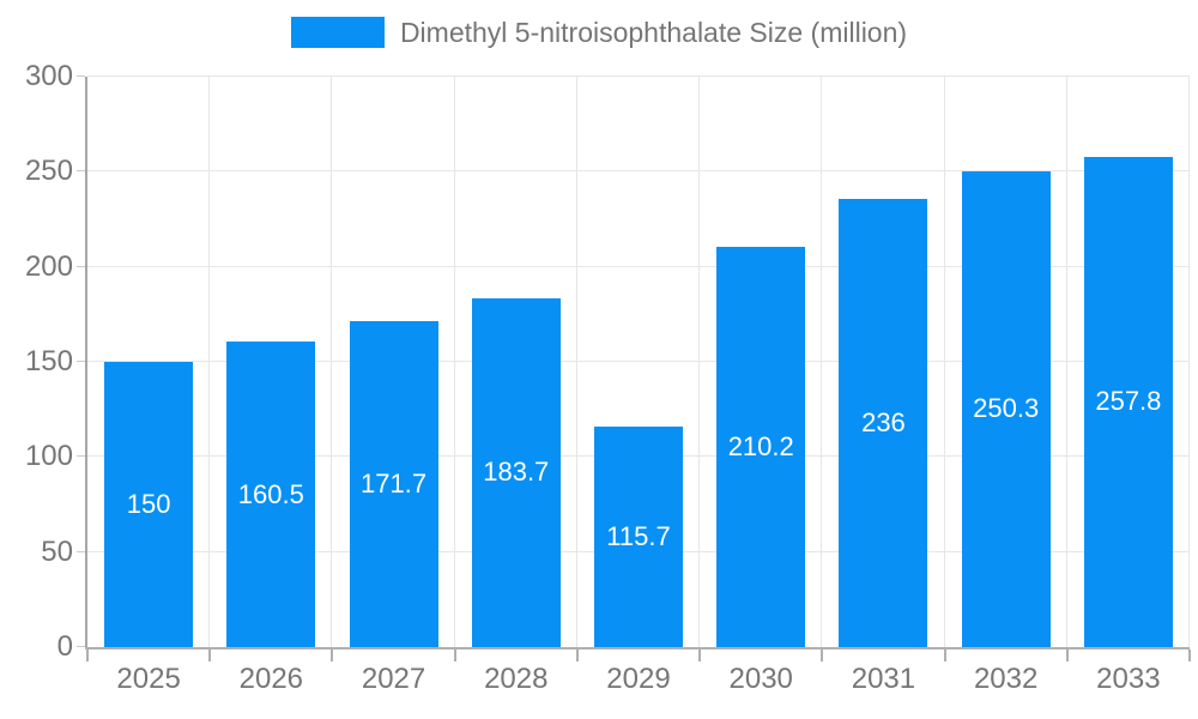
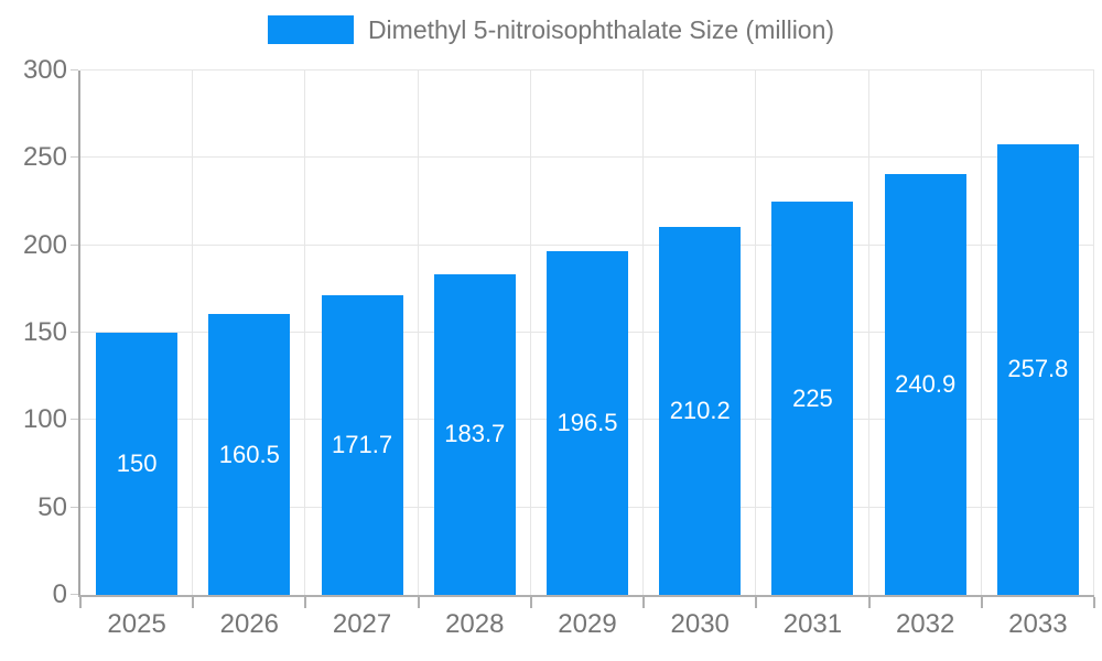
2029: 115.7 -> 196.5
2031: 236 -> 225
2032: 250.3 -> 240.9
